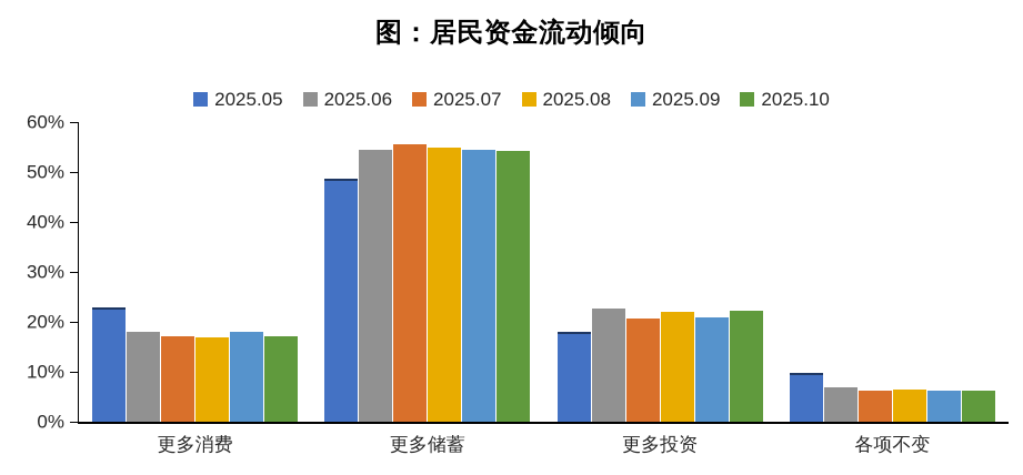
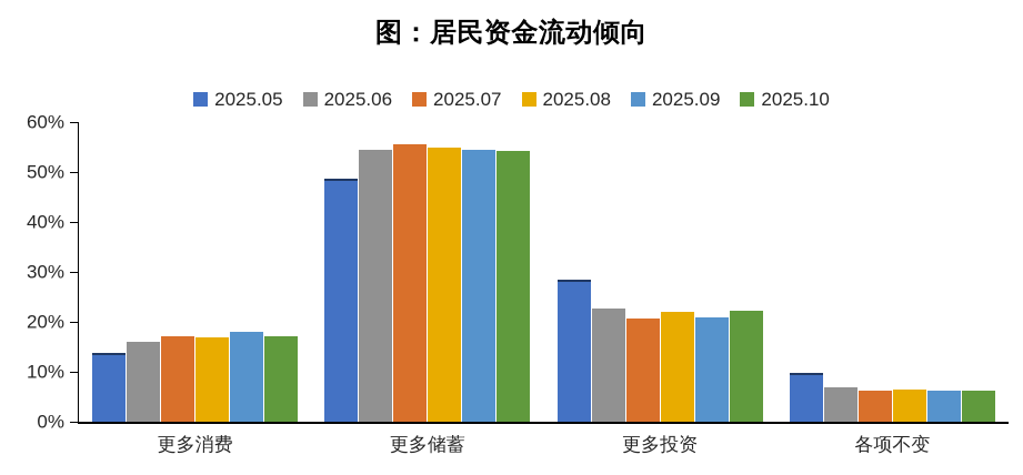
2025.05/更多消费: 23% -> 14%
2025.06/更多消费: 18% -> 16%
2025.05/更多投资: 18% -> 28%
